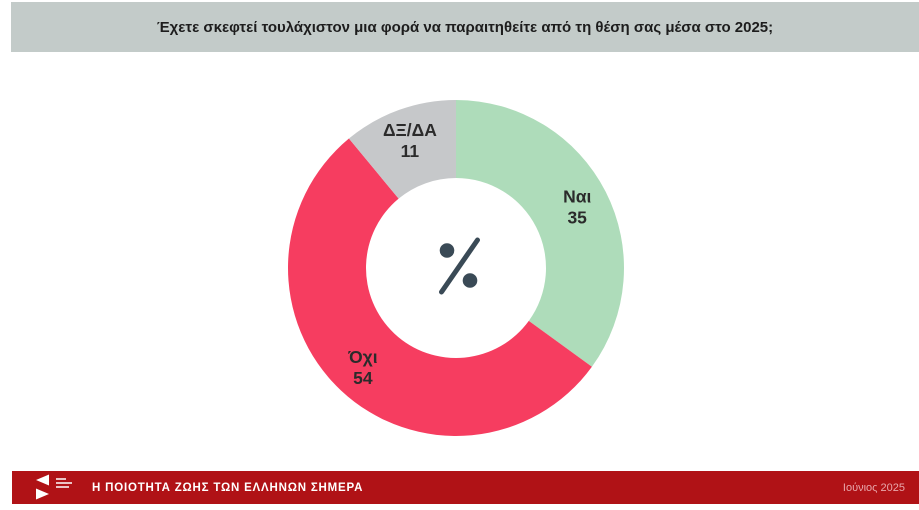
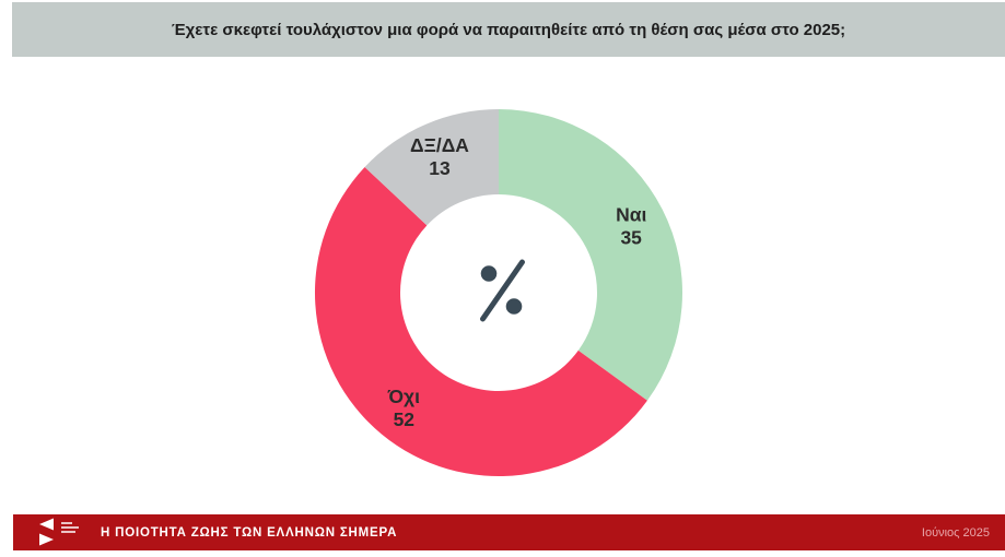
Όχι: 54 -> 52
ΔΞ/ΔΑ: 11 -> 13
